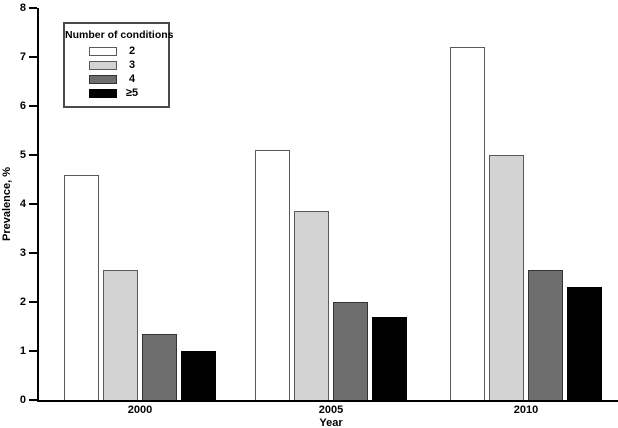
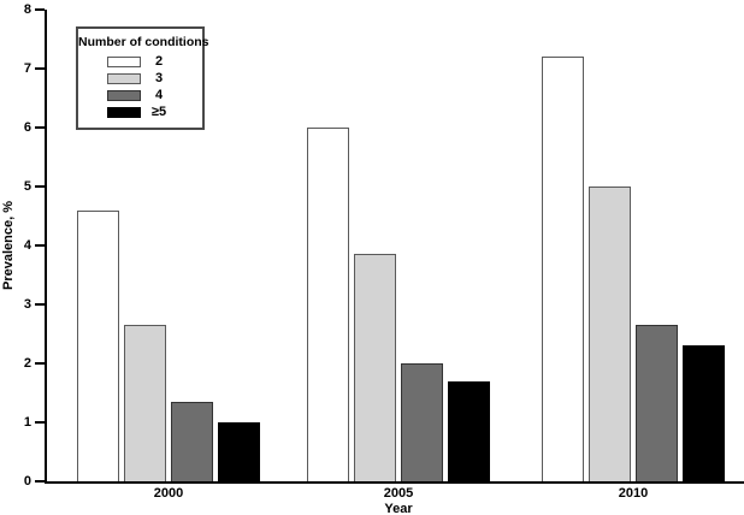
2/2005: 5.1 -> 6.0
